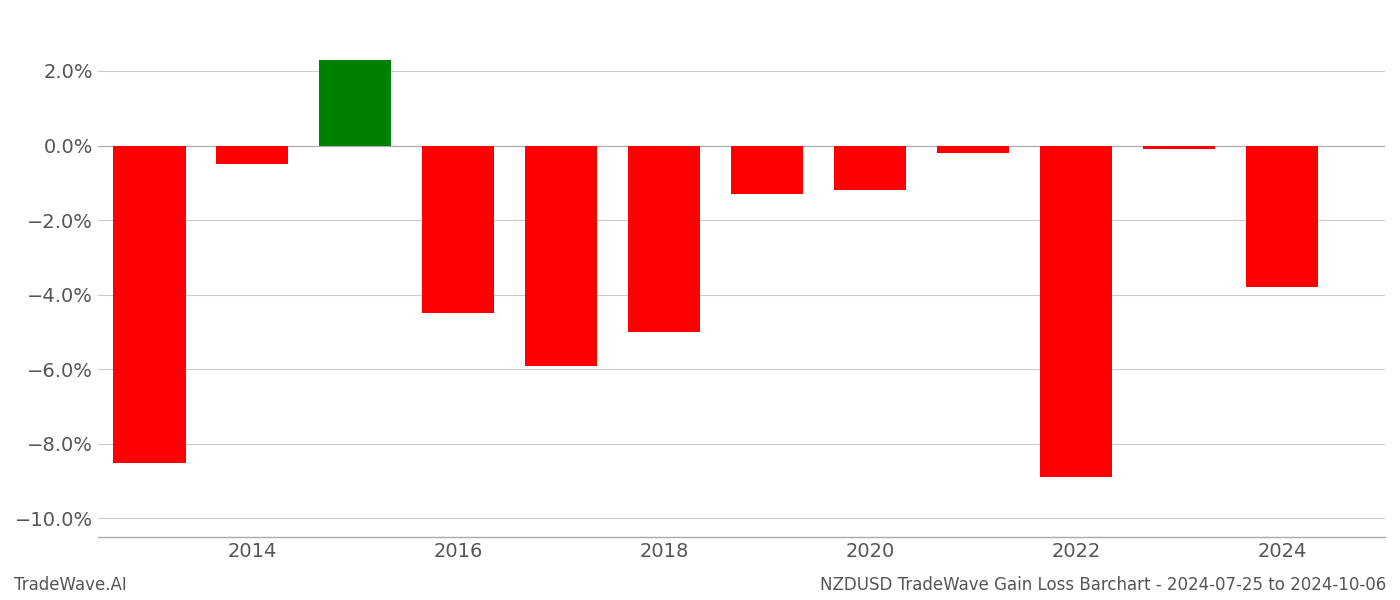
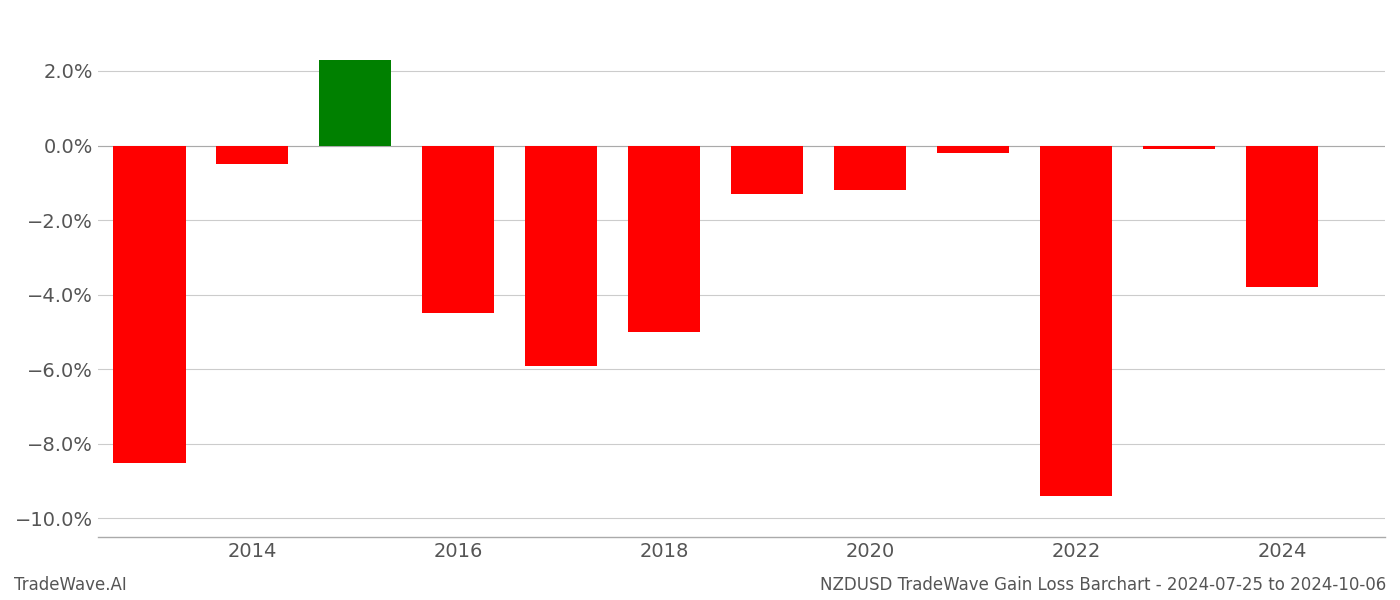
2022: -8.9% -> -9.4%
